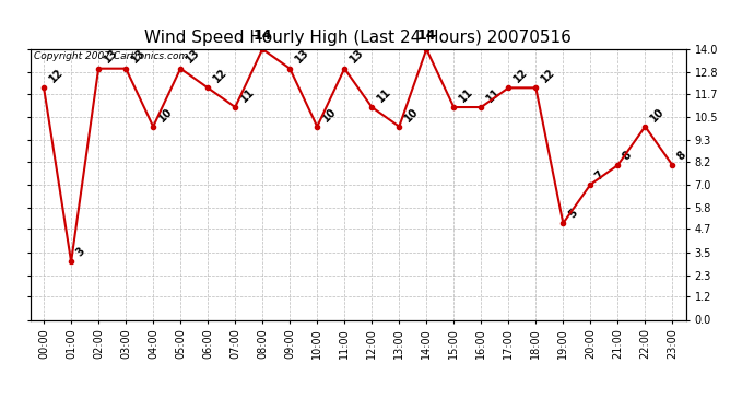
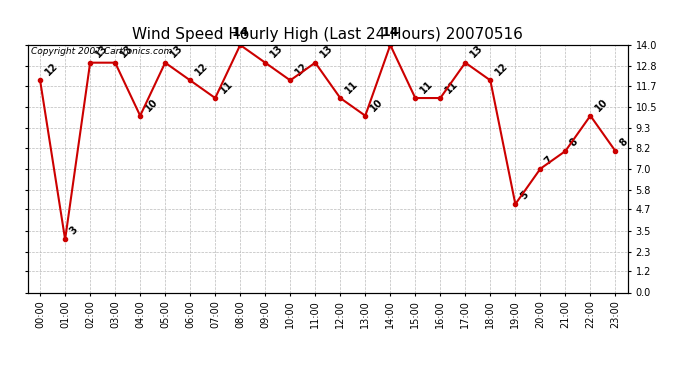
10:00: 10 -> 12
17:00: 12 -> 13
